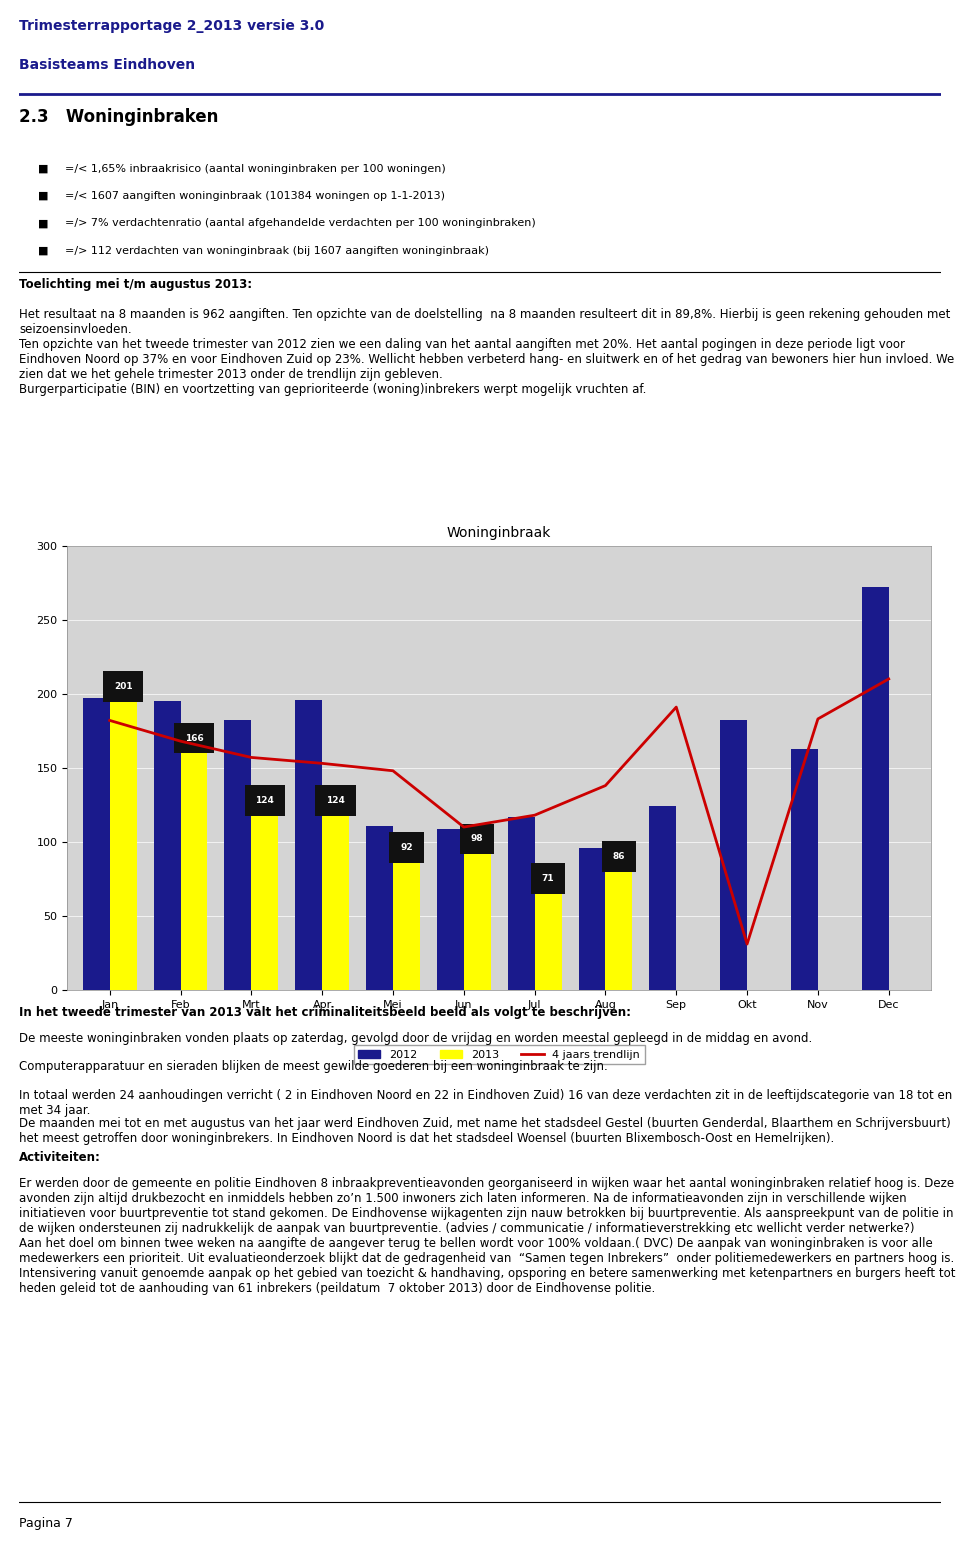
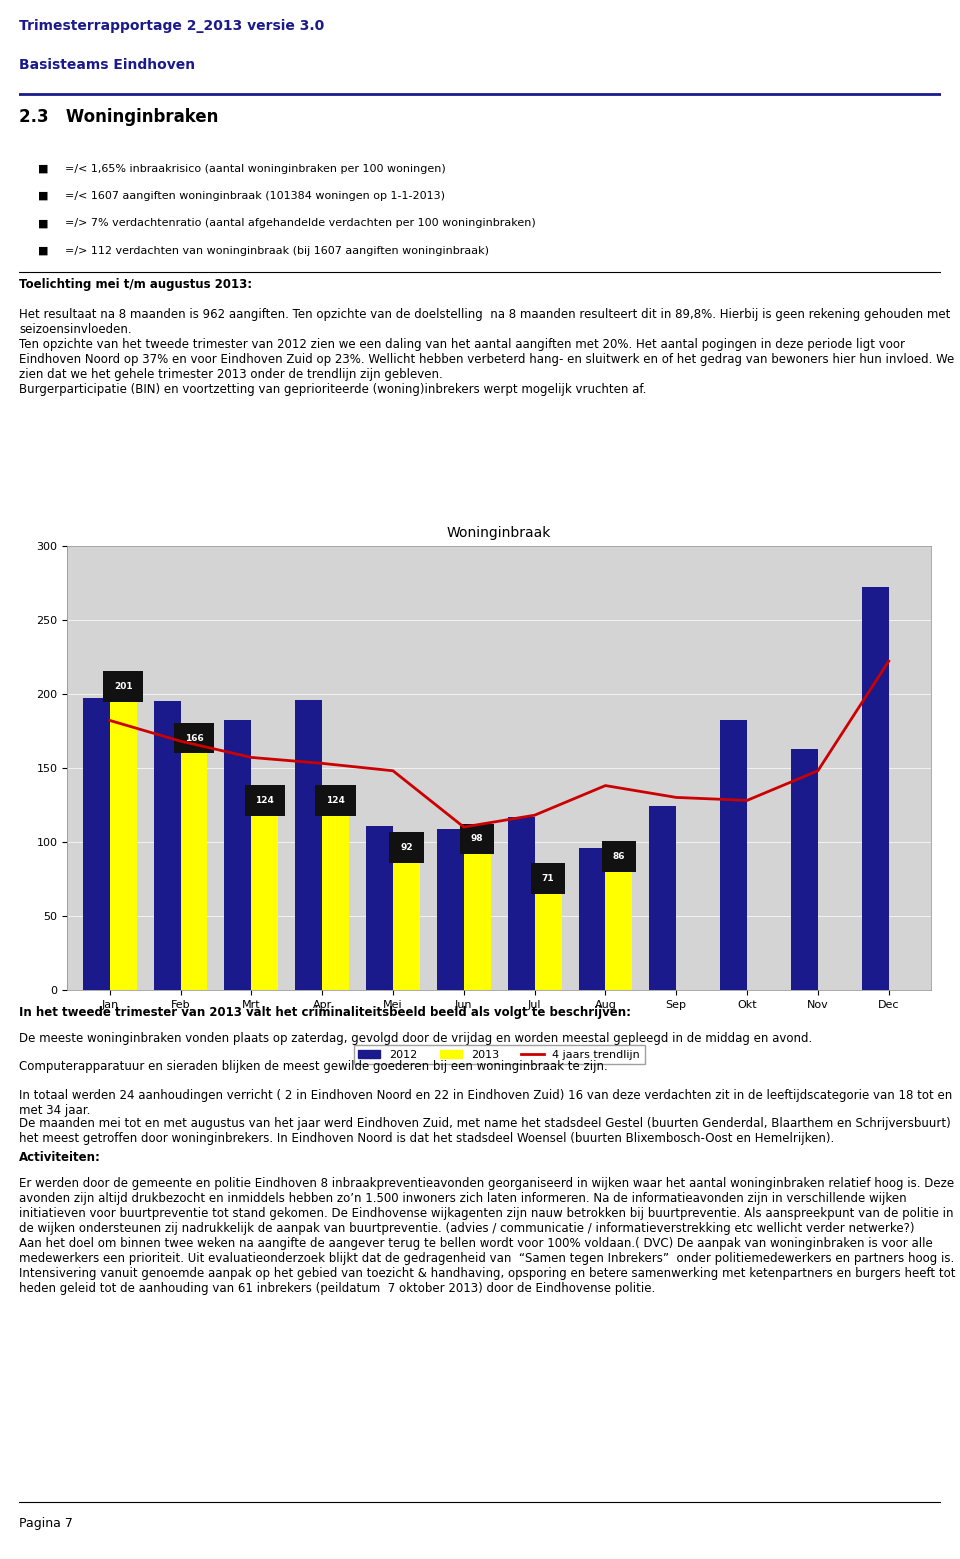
4 jaars trendlijn/Sep: 191 -> 130
4 jaars trendlijn/Okt: 31 -> 128
4 jaars trendlijn/Nov: 183 -> 148
4 jaars trendlijn/Dec: 210 -> 222
